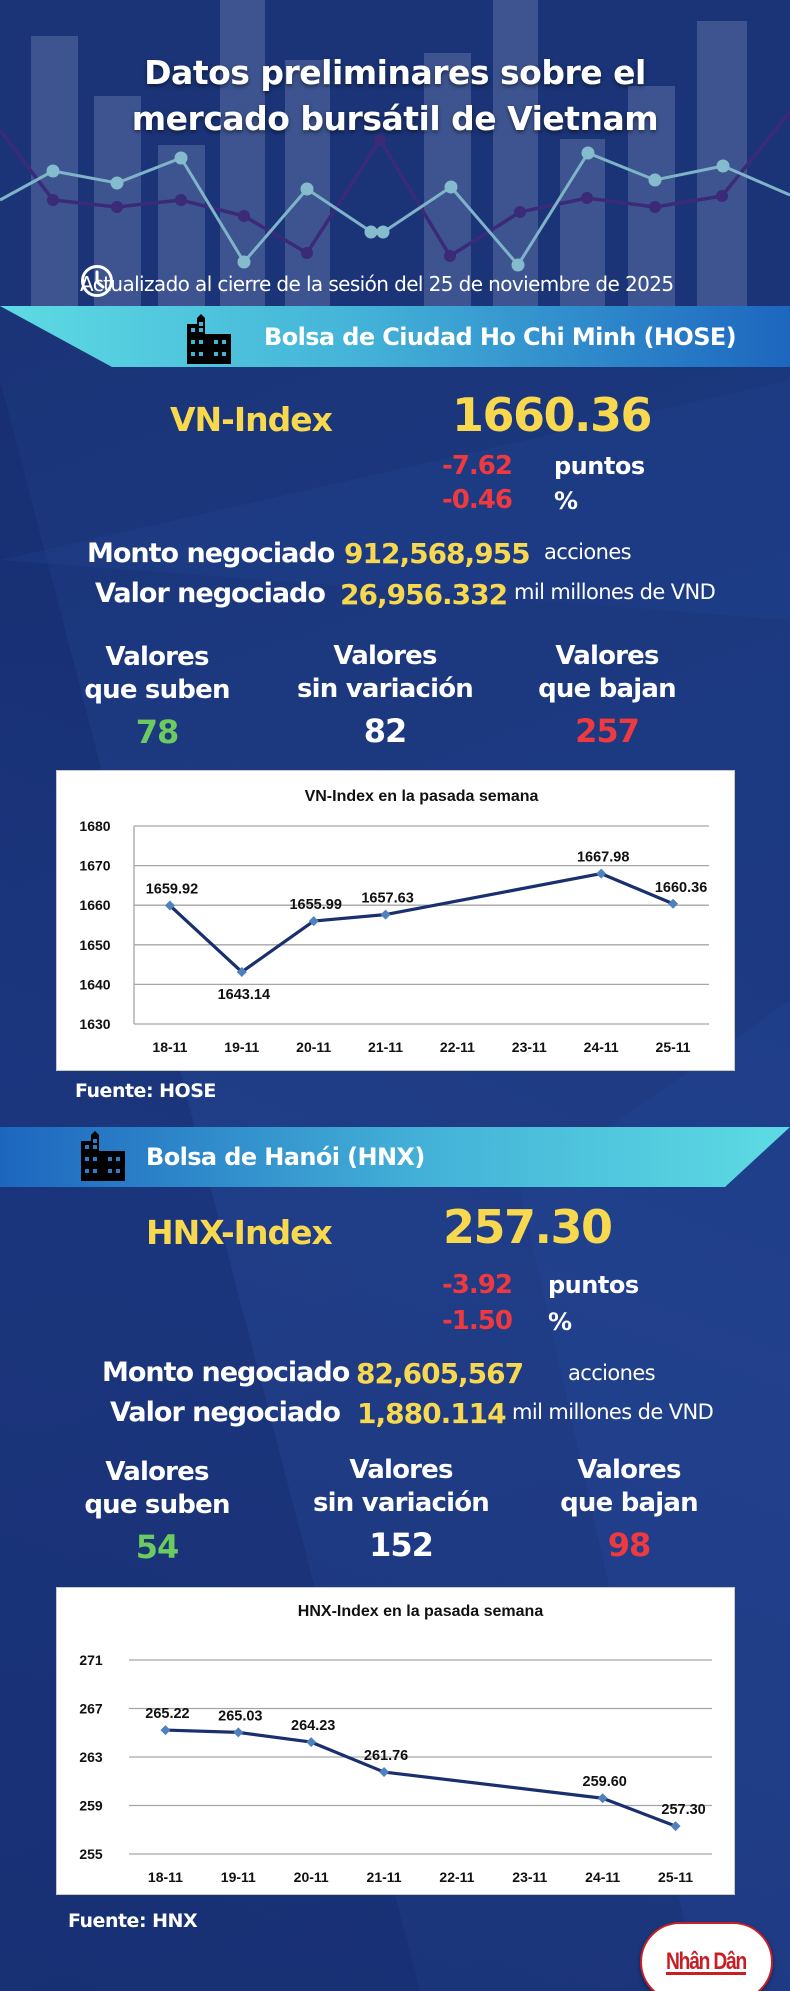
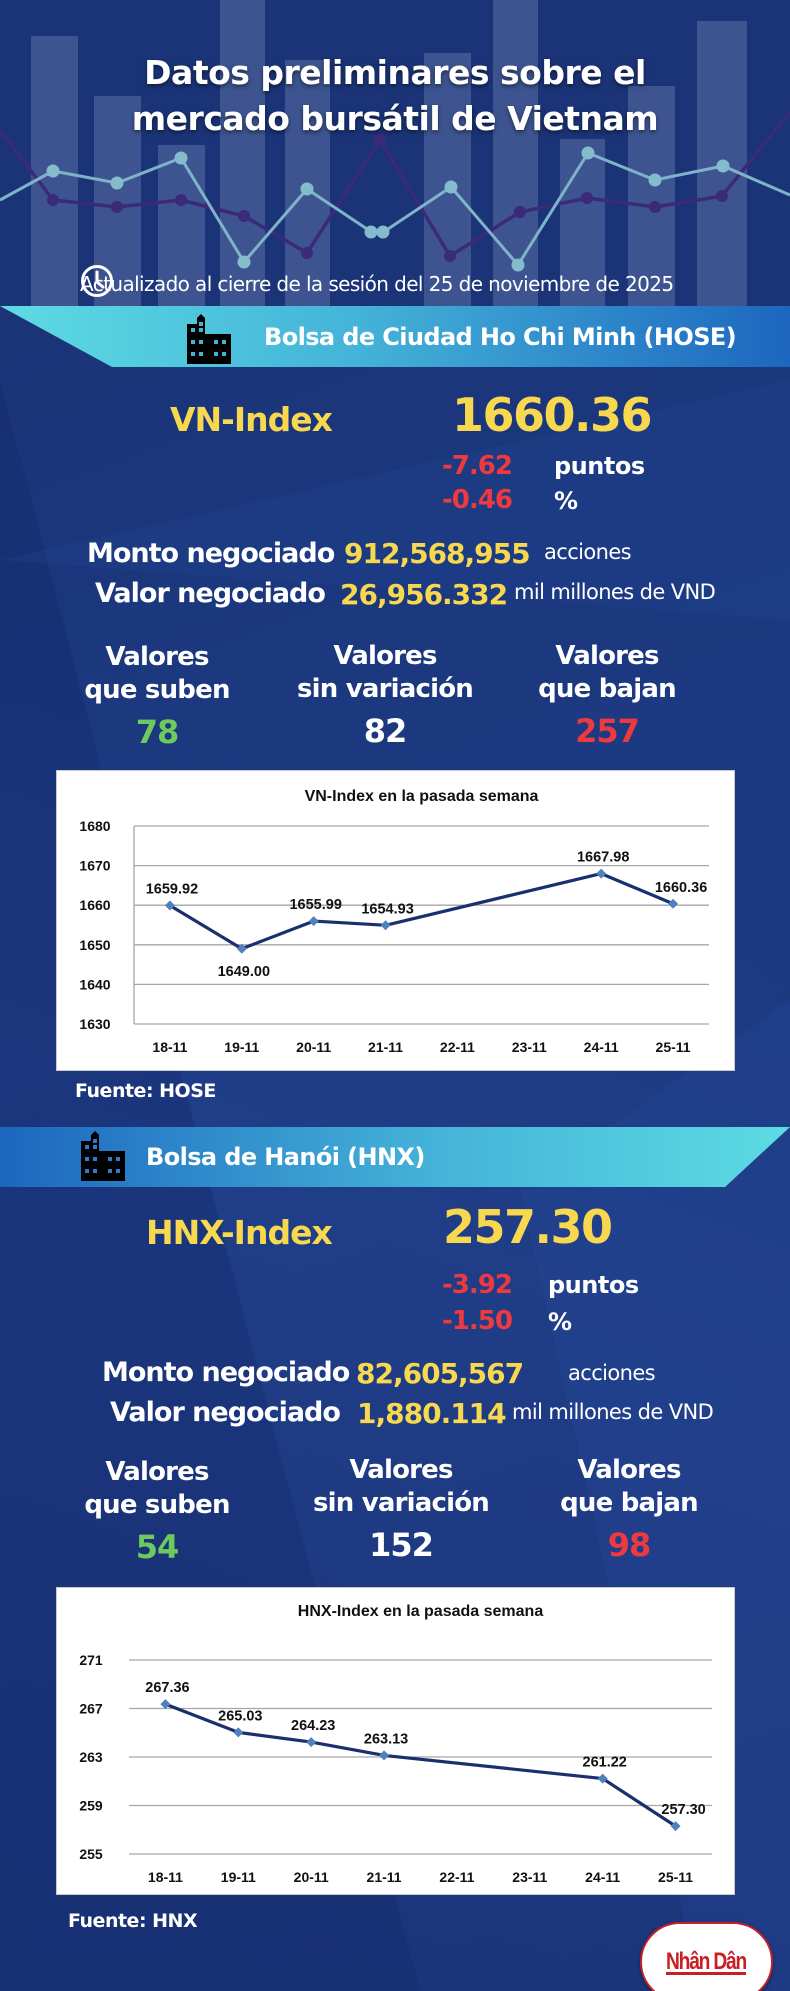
VN-Index en la pasada semana/19-11: 1643.14 -> 1649.00
VN-Index en la pasada semana/21-11: 1657.63 -> 1654.93
HNX-Index en la pasada semana/18-11: 265.22 -> 267.36
HNX-Index en la pasada semana/21-11: 261.76 -> 263.13
HNX-Index en la pasada semana/24-11: 259.60 -> 261.22
